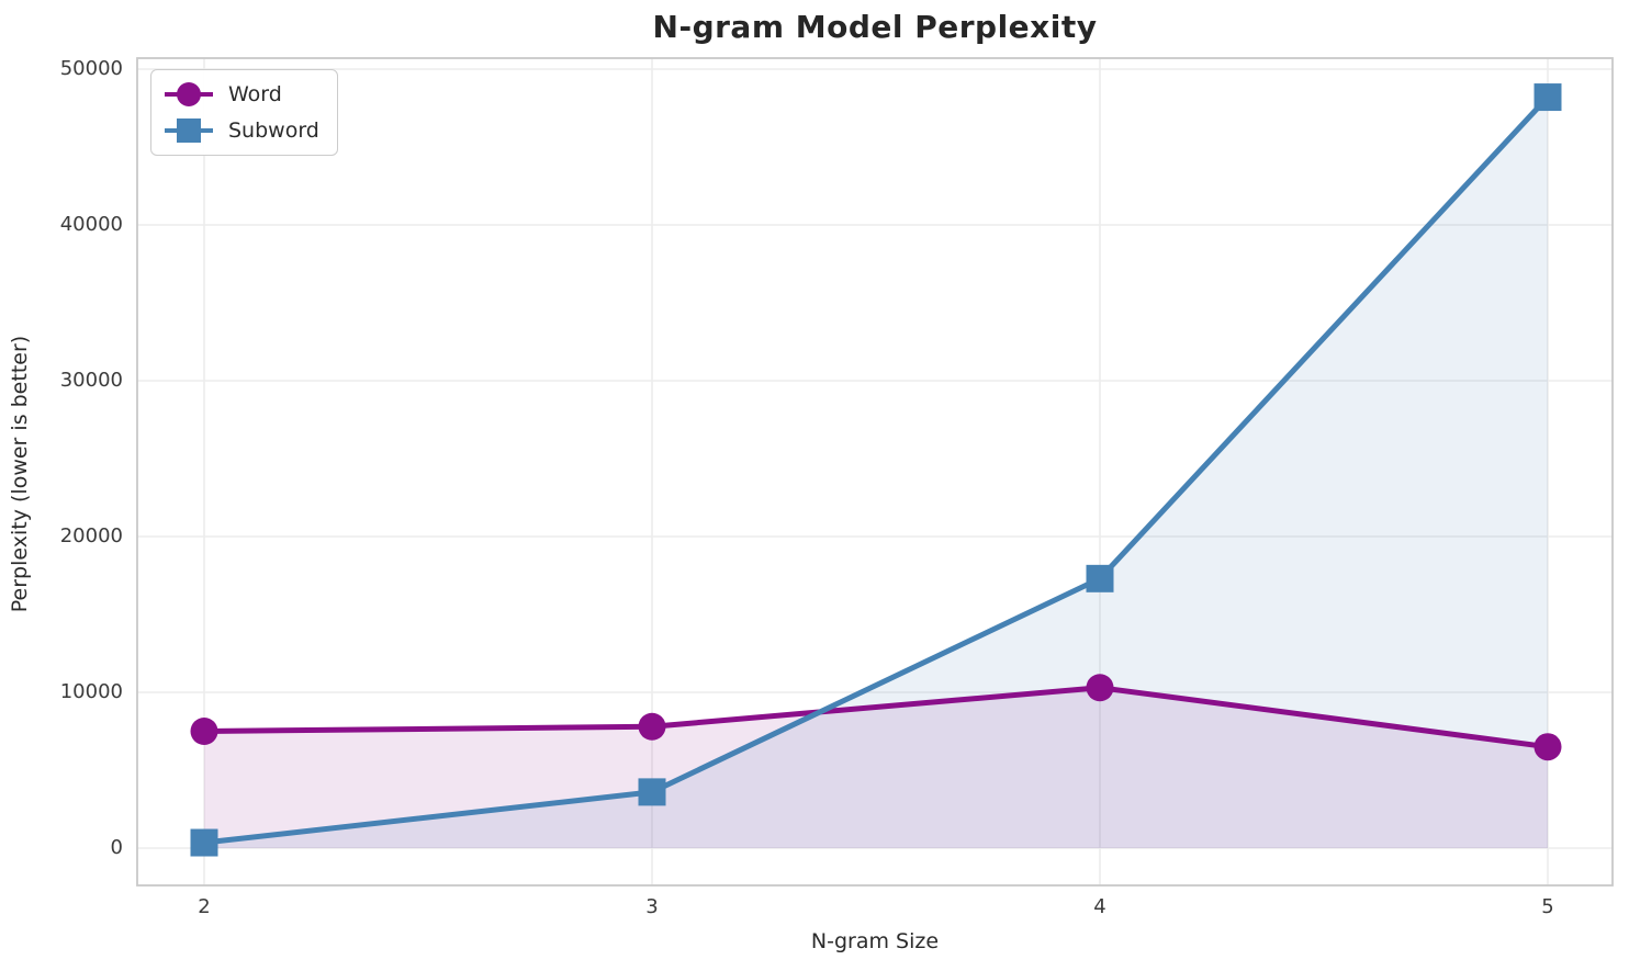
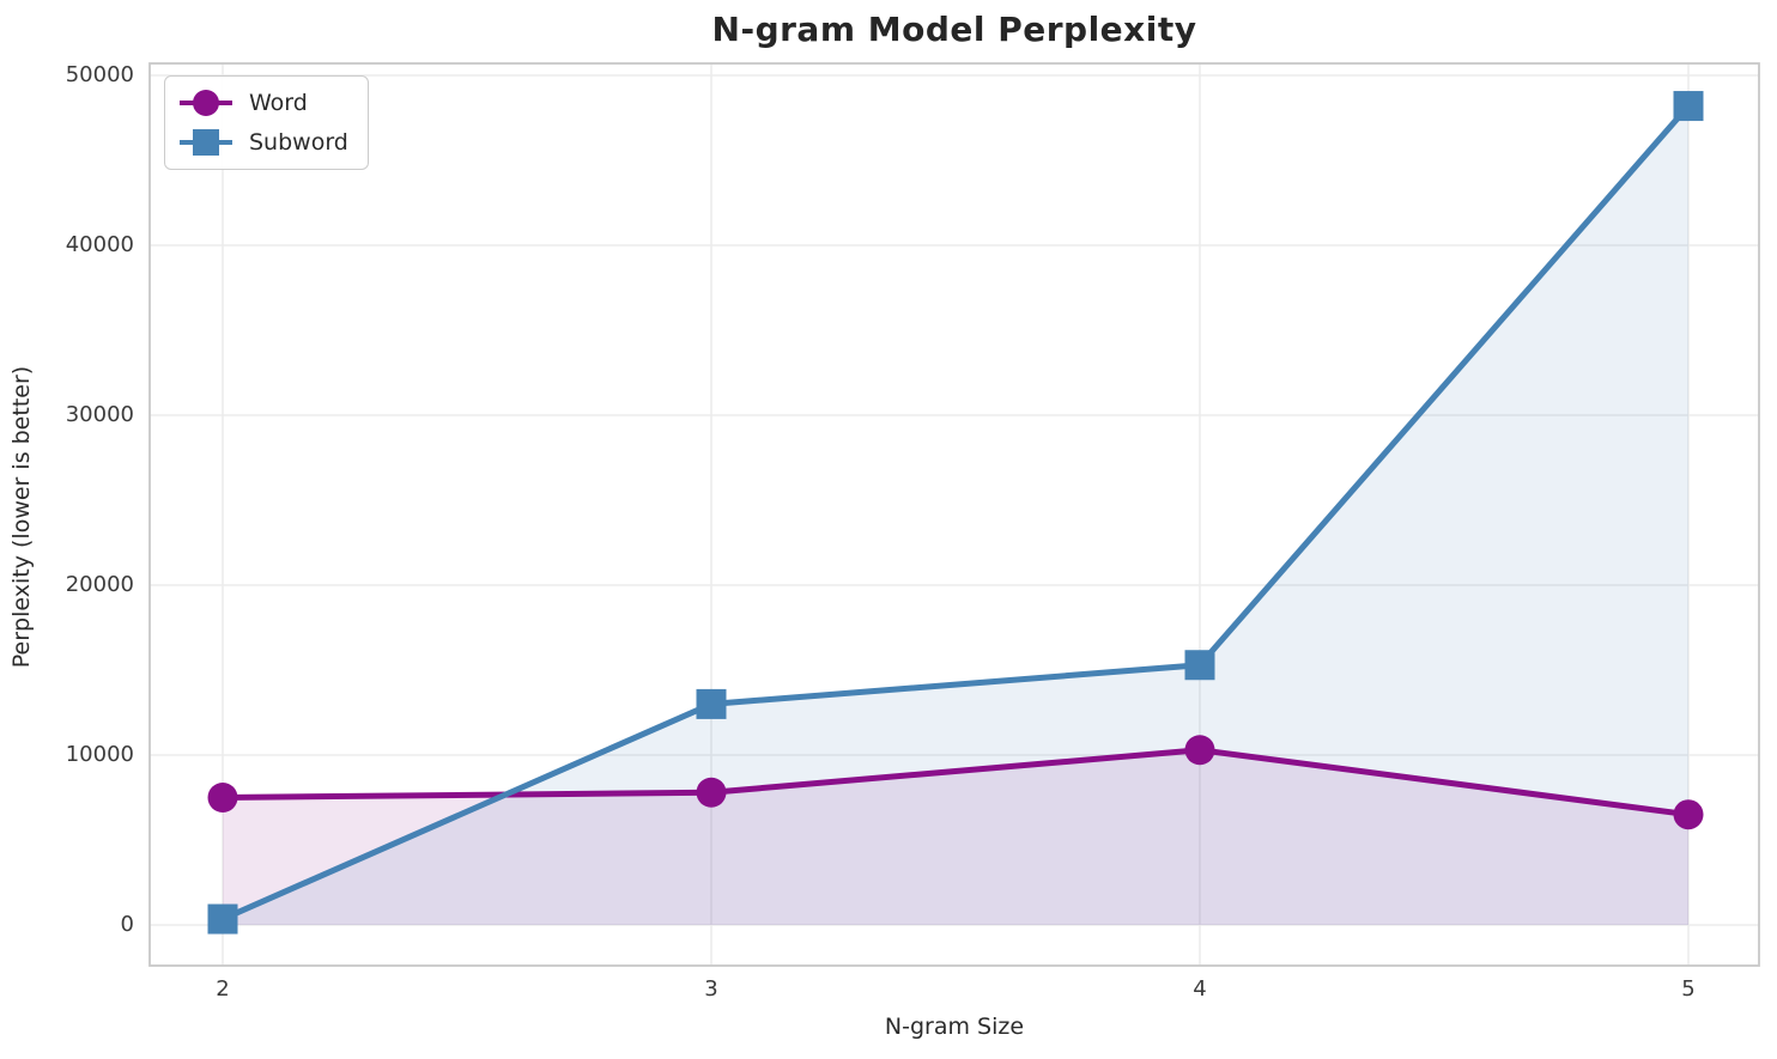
Subword/3: 3600 -> 13000
Subword/4: 17300 -> 15300
